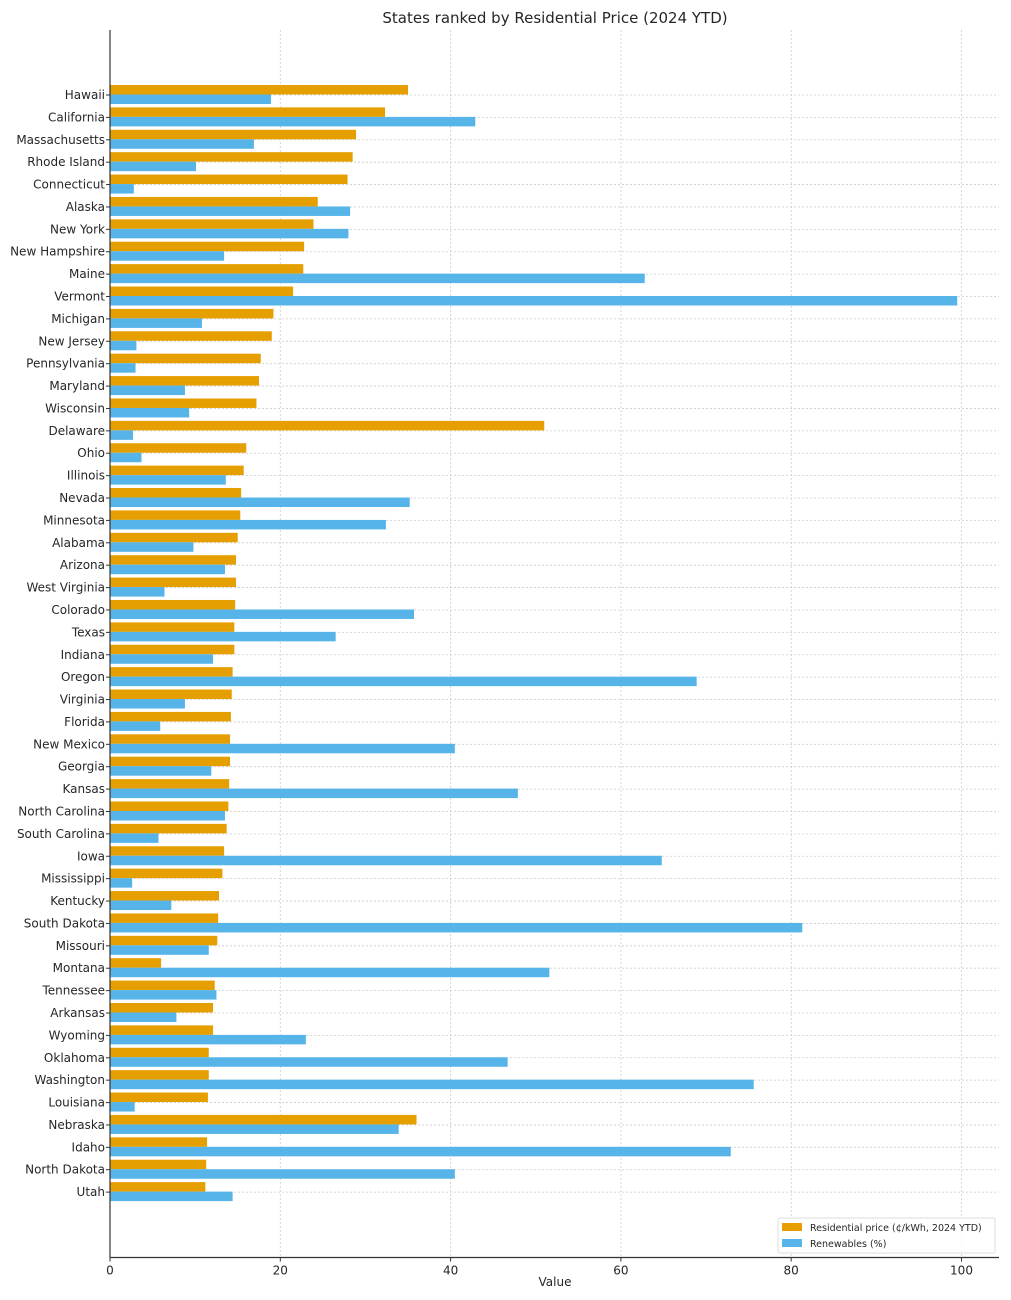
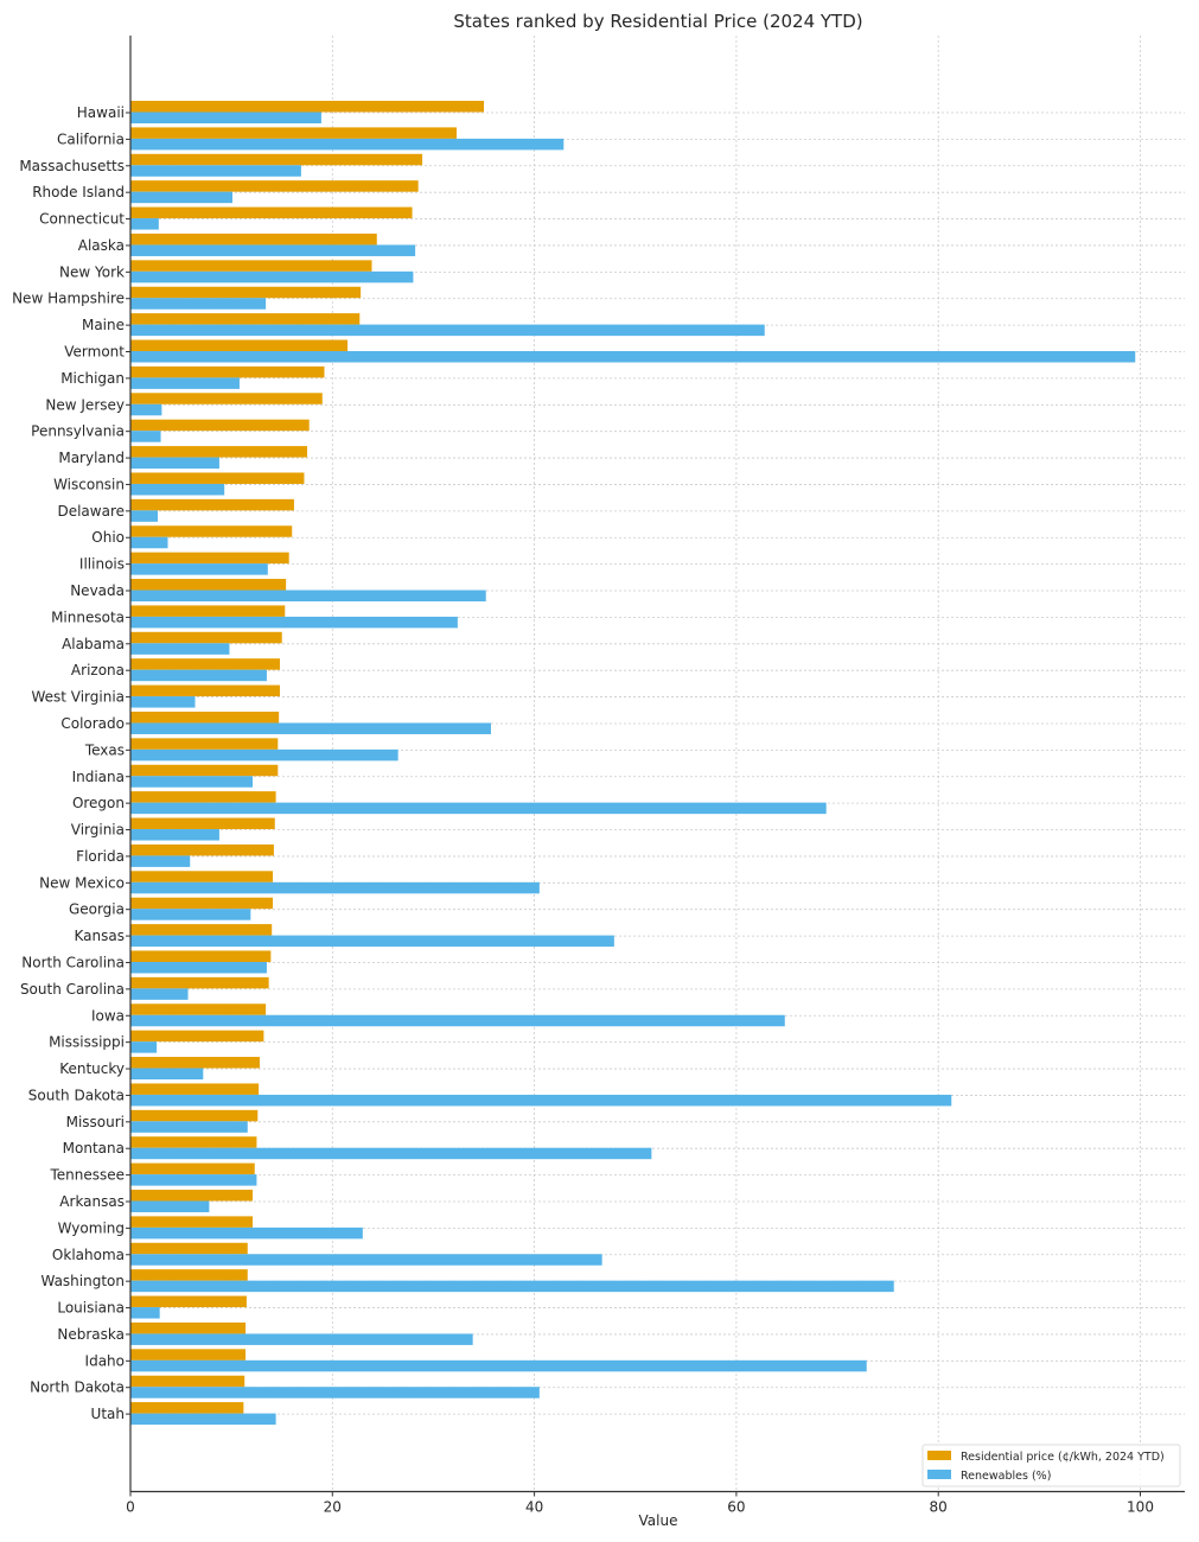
Residential price (¢/kWh, 2024 YTD)/Delaware: 51 -> 16
Residential price (¢/kWh, 2024 YTD)/Montana: 6 -> 12
Residential price (¢/kWh, 2024 YTD)/Nebraska: 36 -> 11
